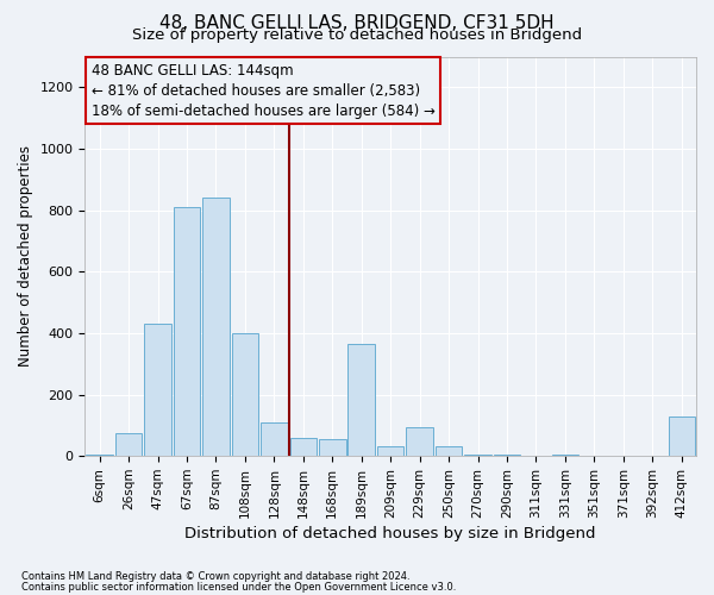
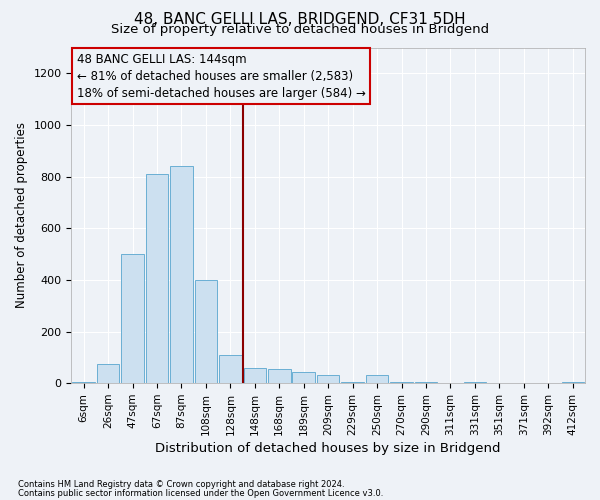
47sqm: 430 -> 500
189sqm: 365 -> 45
229sqm: 95 -> 5
412sqm: 130 -> 5
